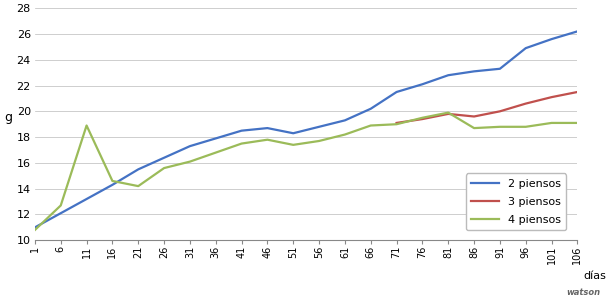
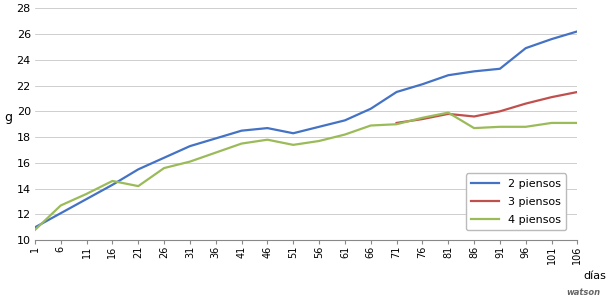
4 piensos/11: 18.9 -> 13.6
